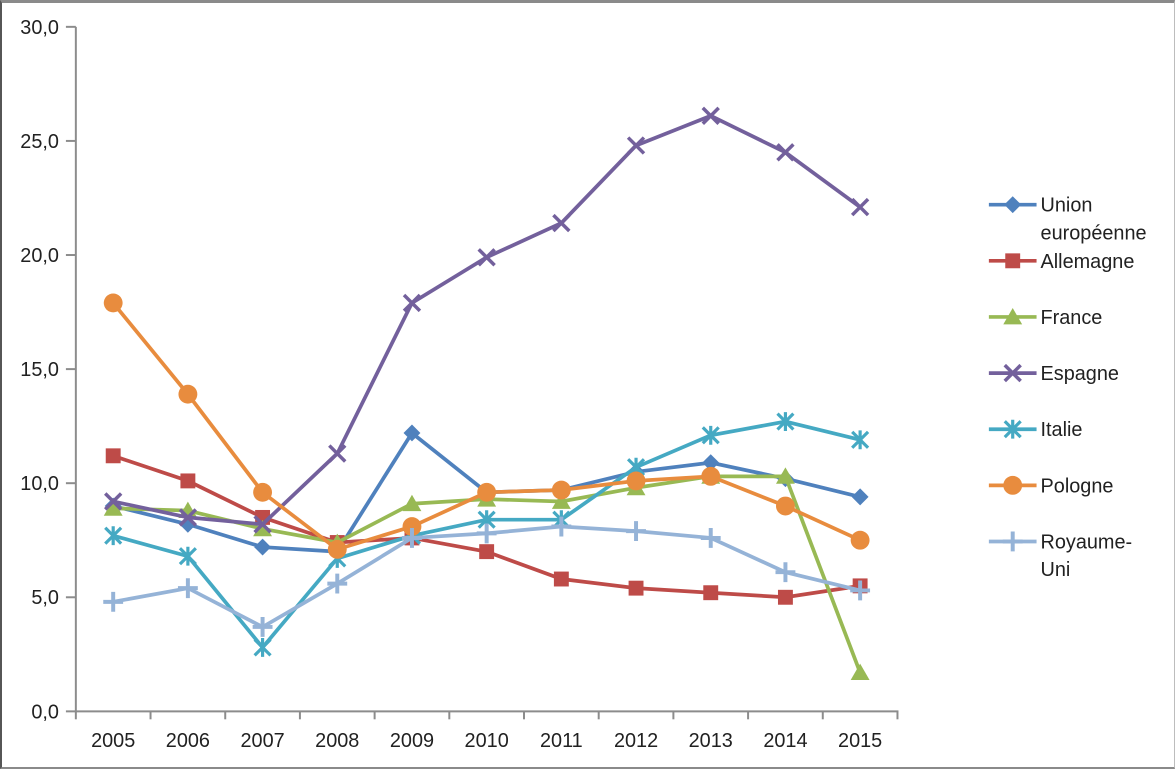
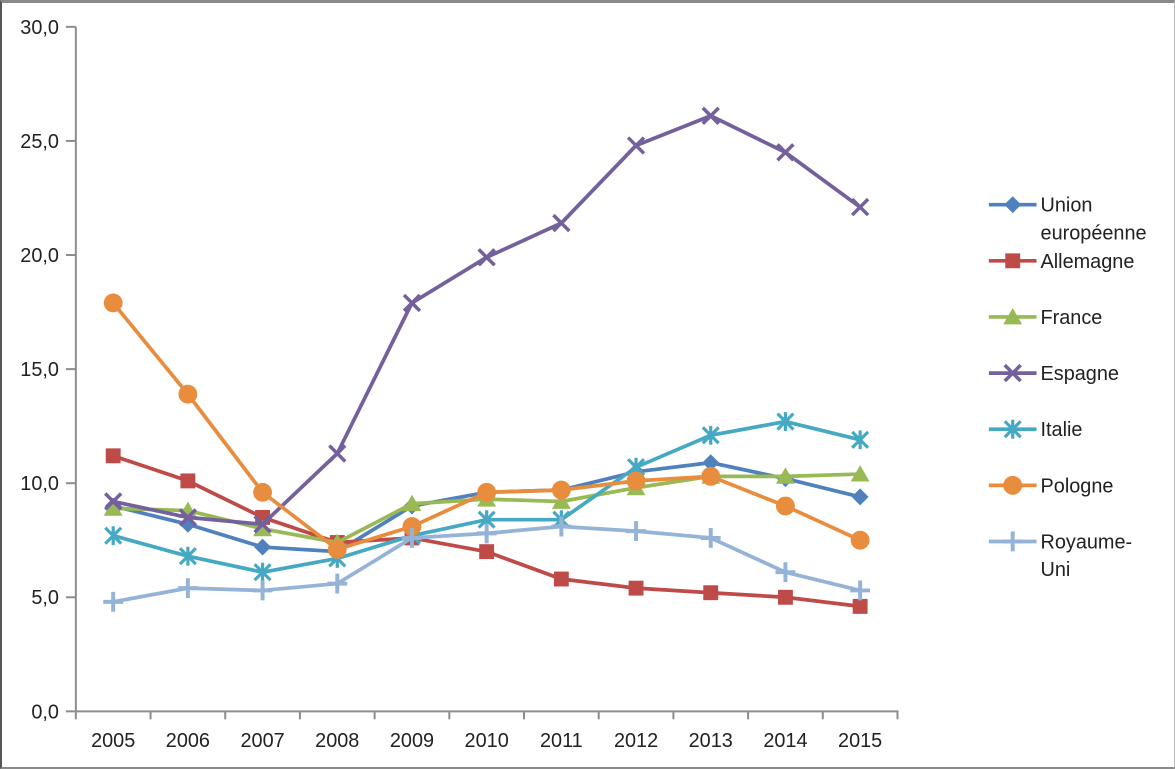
Italie/2007: 2,8 -> 6,1
Royaume-Uni/2007: 3,7 -> 5,3
Union européenne/2009: 12,2 -> 9,0
Allemagne/2015: 5,5 -> 4,6
France/2015: 1,7 -> 10,4
